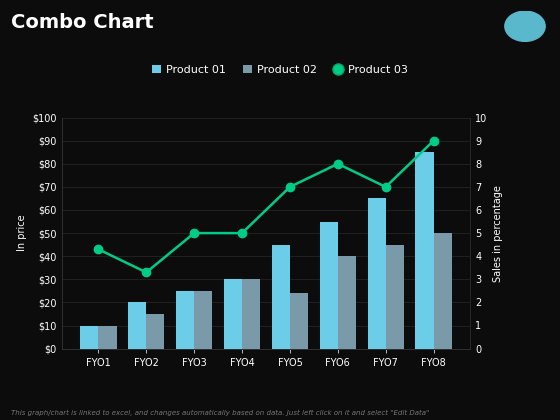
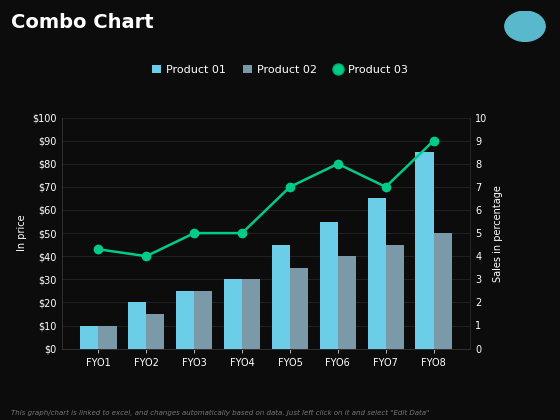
Product 03/FYO2: 3.3 -> 4.0
Product 02/FYO5: $24 -> $35
